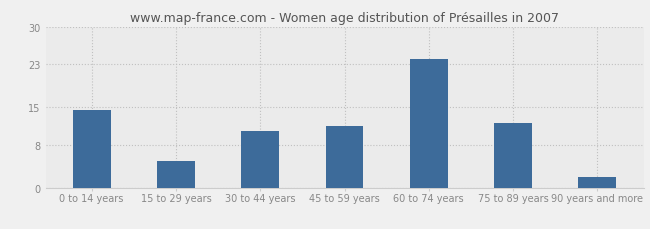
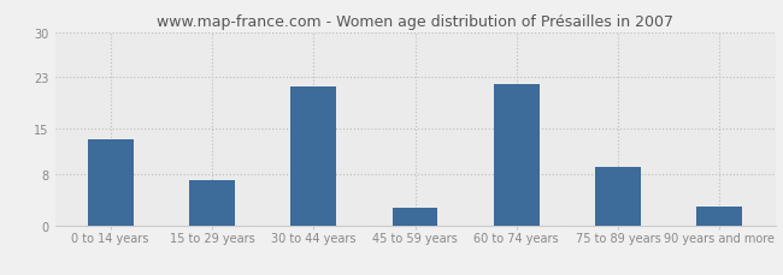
0 to 14 years: 14.5 -> 13.4
15 to 29 years: 5.0 -> 7.0
30 to 44 years: 10.5 -> 21.6
45 to 59 years: 11.5 -> 2.8
60 to 74 years: 24.0 -> 22.0
75 to 89 years: 12.0 -> 9.0
90 years and more: 2.0 -> 3.0
